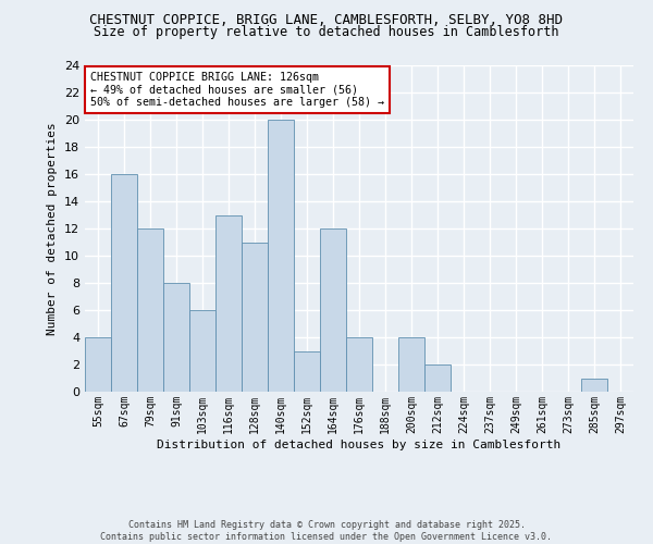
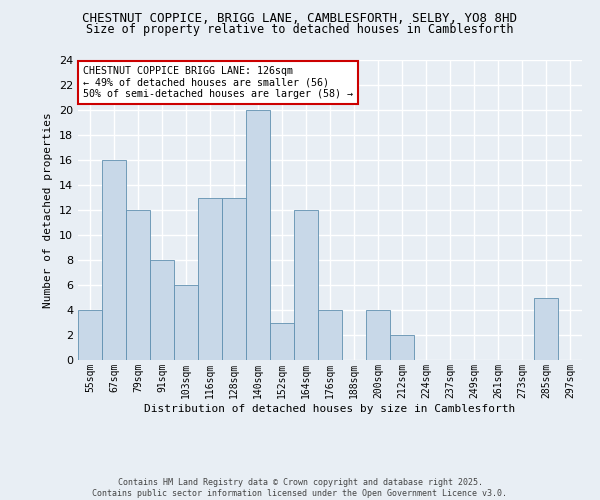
128sqm: 11 -> 13
285sqm: 1 -> 5
